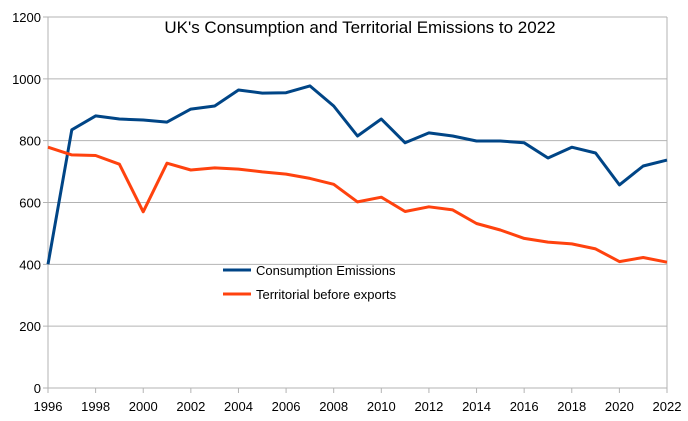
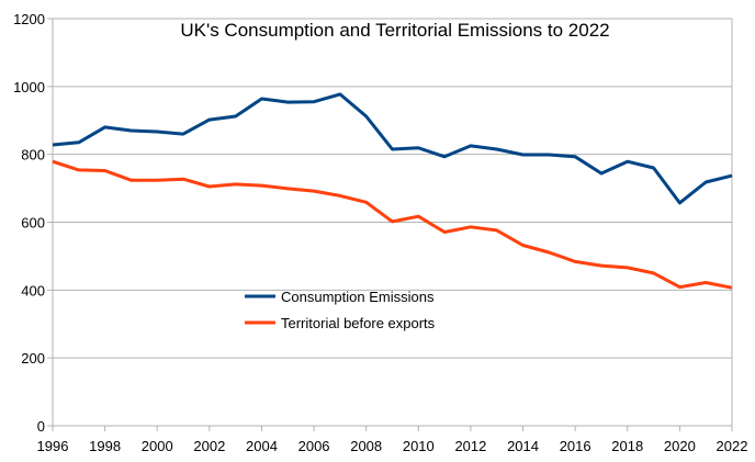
Consumption Emissions/1996: 400 -> 830
Territorial before exports/2000: 570 -> 720
Consumption Emissions/2010: 870 -> 820
